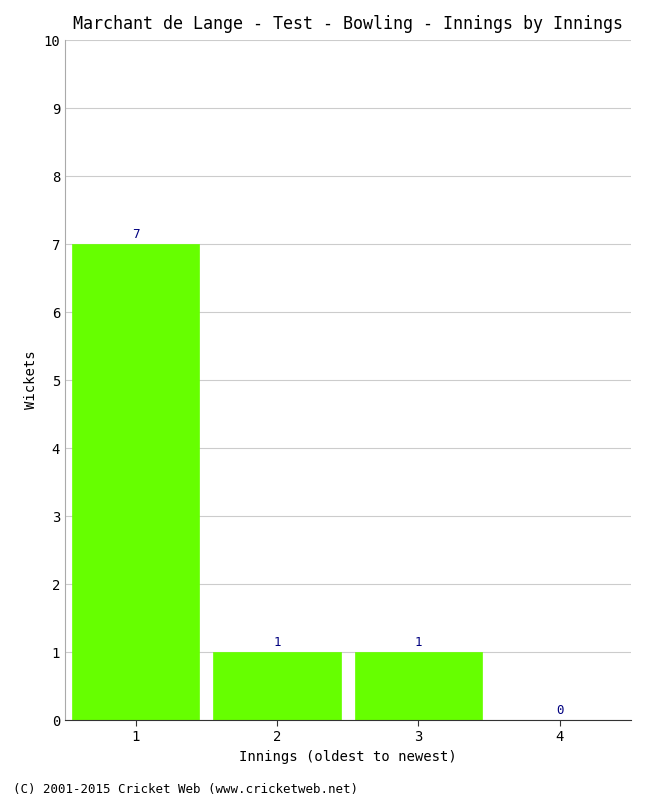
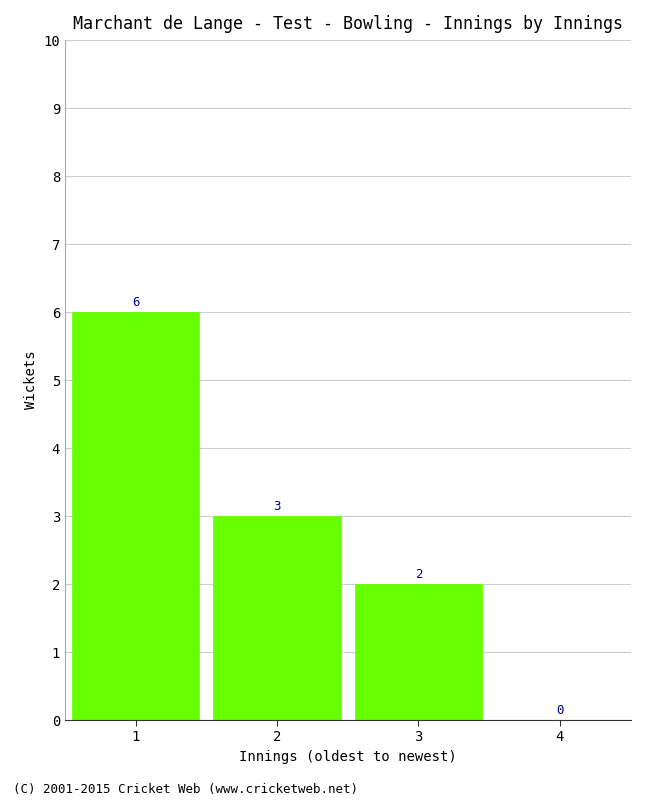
1: 7 -> 6
2: 1 -> 3
3: 1 -> 2
